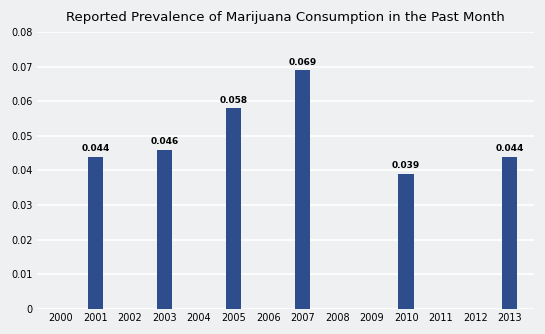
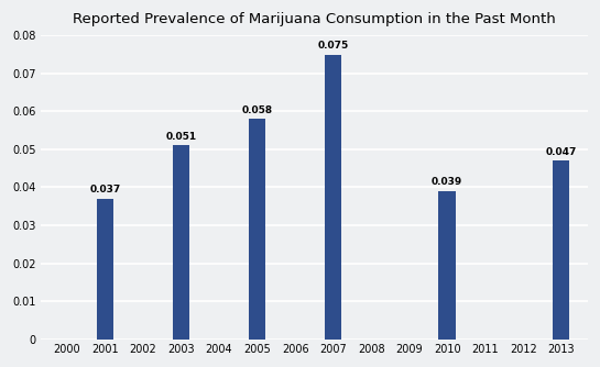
2001: 0.044 -> 0.037
2003: 0.046 -> 0.051
2007: 0.069 -> 0.075
2013: 0.044 -> 0.047
